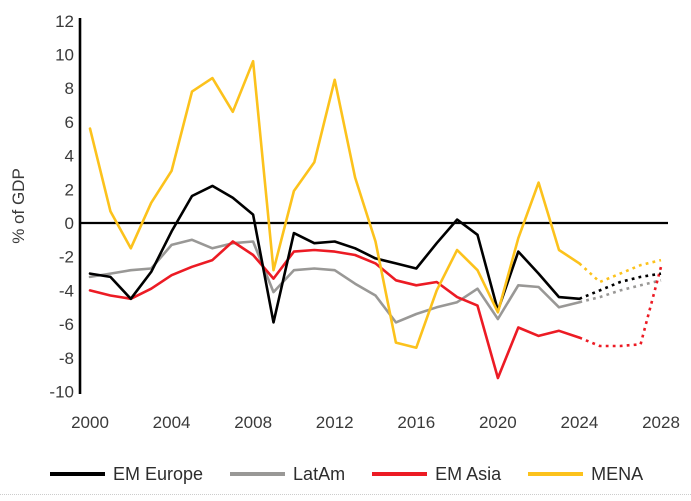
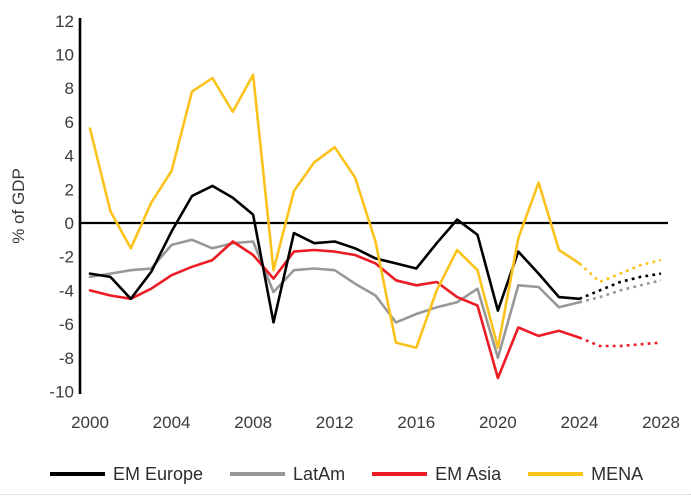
MENA/2008: 9.6 -> 8.8
MENA/2012: 8.5 -> 4.5
LatAm/2020: -5.7 -> -8.0
MENA/2020: -5.3 -> -7.4
EM Asia/2028: -2.6 -> -7.1
